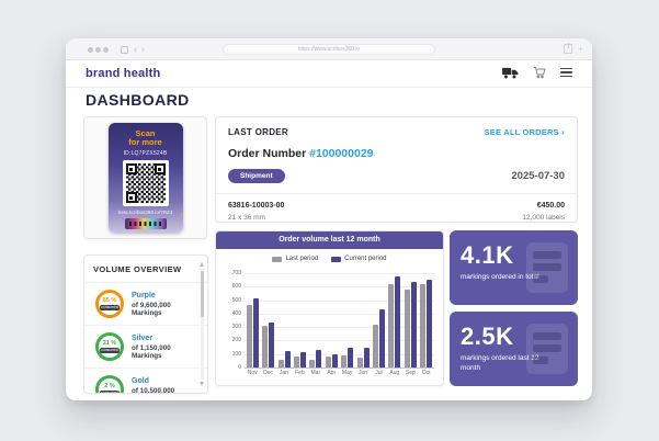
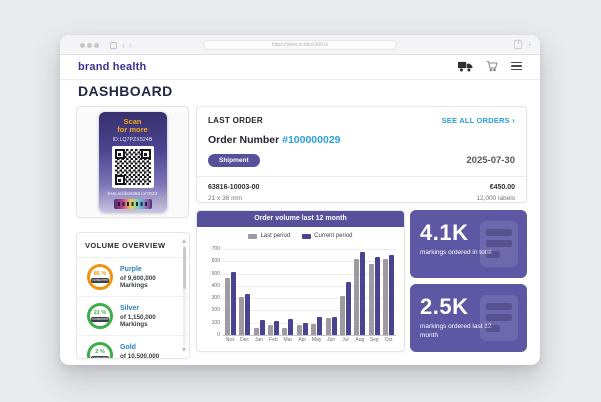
Last period/Jun: 70 -> 140
